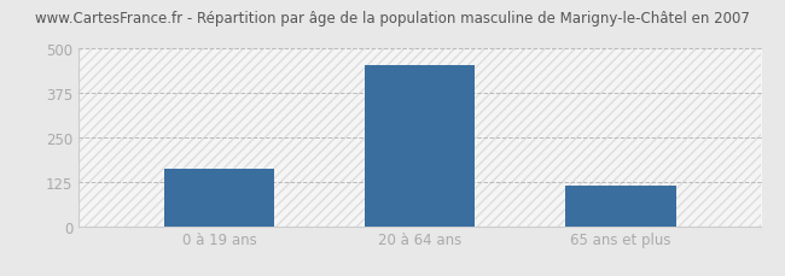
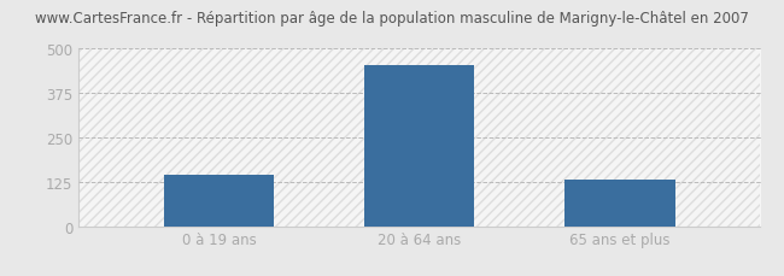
0 à 19 ans: 162 -> 145
65 ans et plus: 113 -> 130
